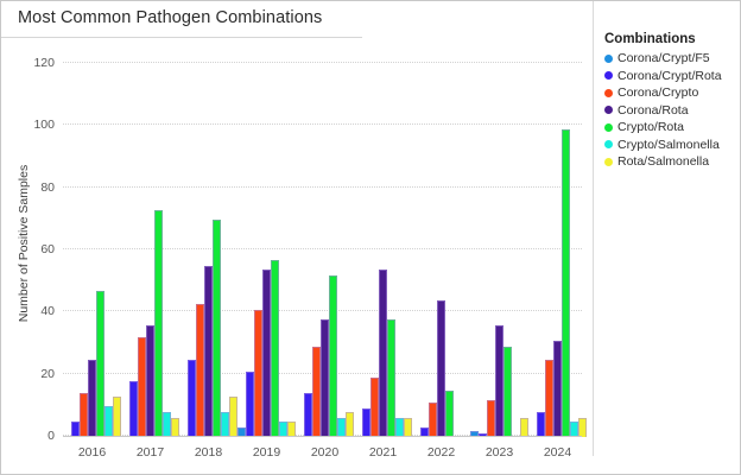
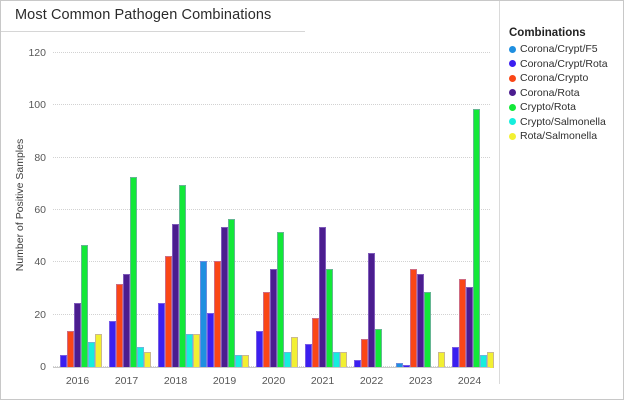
Crypto/Salmonella/2018: 8 -> 13
Corona/Crypt/F5/2019: 3 -> 41
Rota/Salmonella/2020: 8 -> 12
Corona/Crypto/2023: 12 -> 38
Corona/Crypto/2024: 25 -> 34
